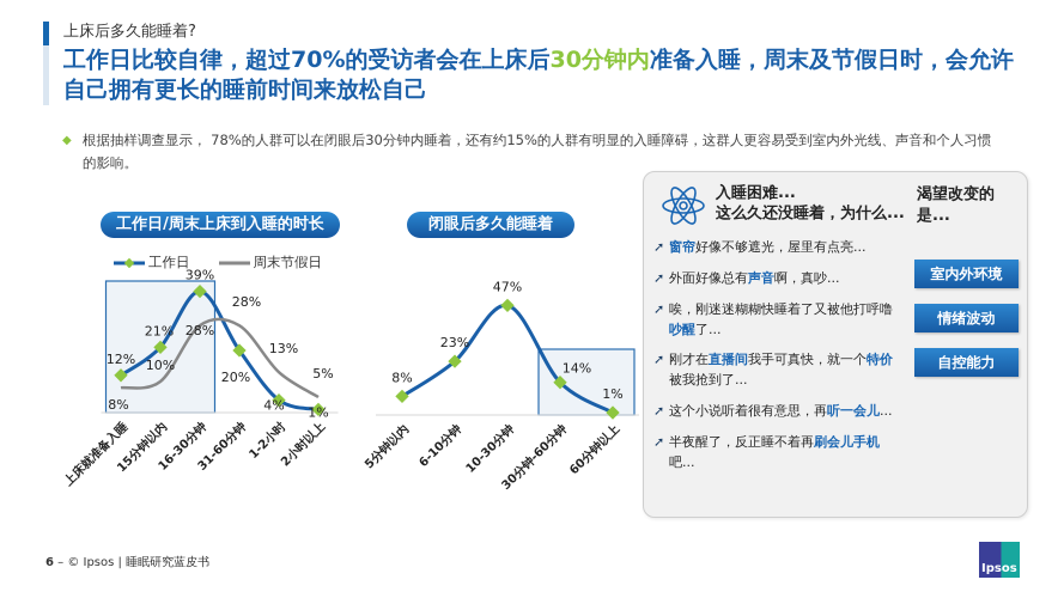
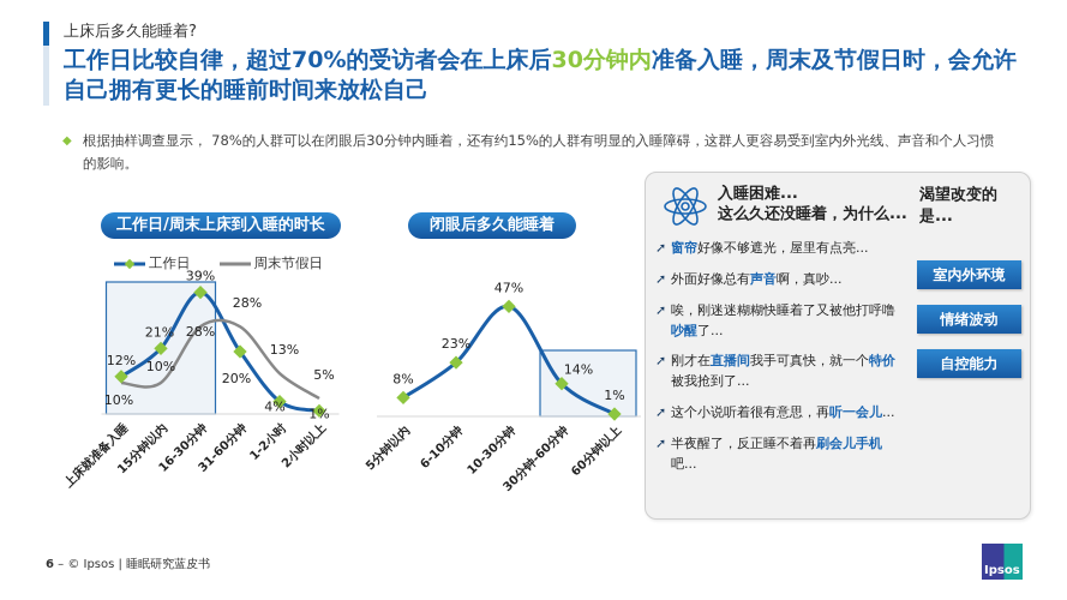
工作日/周末上床到入睡的时长/周末节假日/上床就准备入睡: 8% -> 10%
